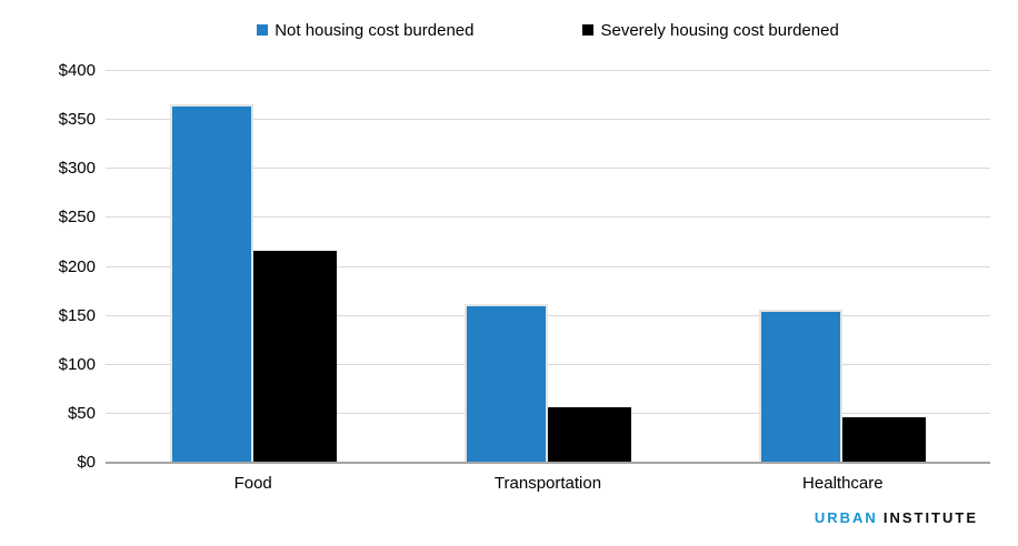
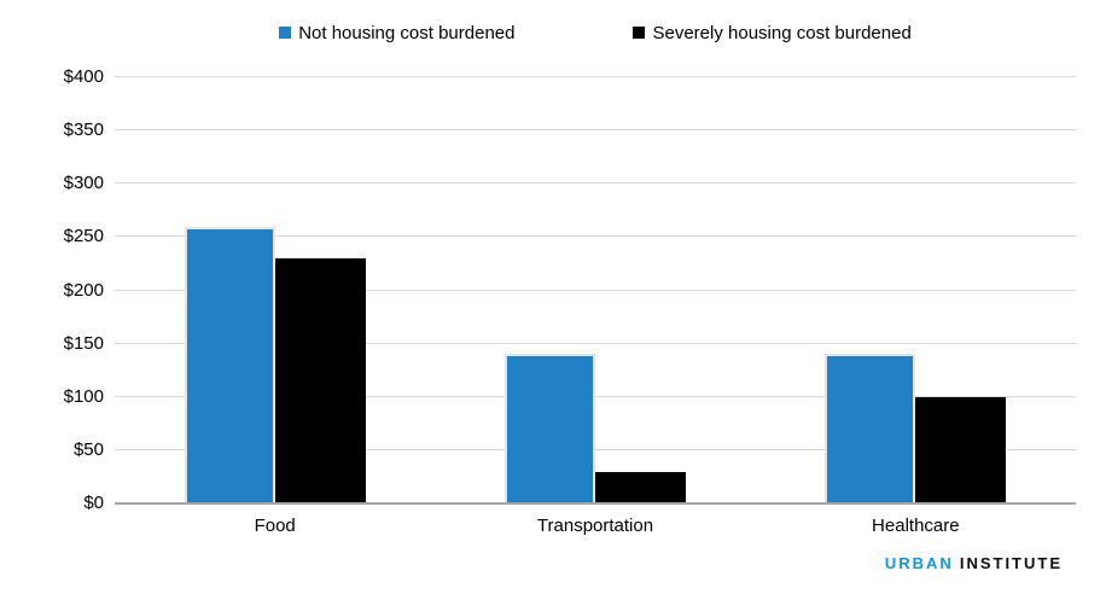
Not housing cost burdened/Food: $370 -> $260
Severely housing cost burdened/Food: $220 -> $230
Not housing cost burdened/Transportation: $160 -> $140
Severely housing cost burdened/Transportation: $60 -> $30
Not housing cost burdened/Healthcare: $160 -> $140
Severely housing cost burdened/Healthcare: $50 -> $100
